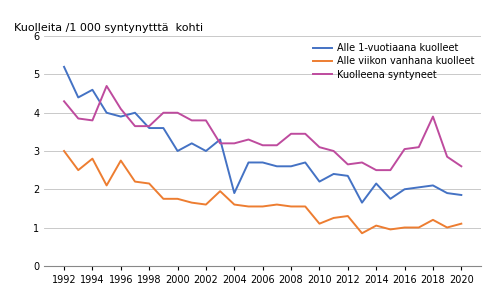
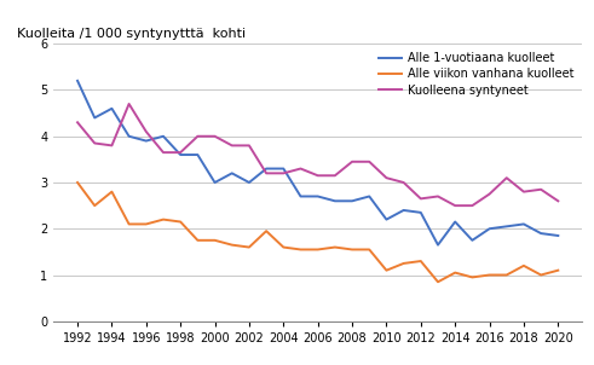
Alle viikon vanhana kuolleet/1996: 2.75 -> 2.10
Alle 1-vuotiaana kuolleet/2004: 1.90 -> 3.30
Kuolleena syntyneet/2016: 3.05 -> 2.75
Kuolleena syntyneet/2018: 3.90 -> 2.80
